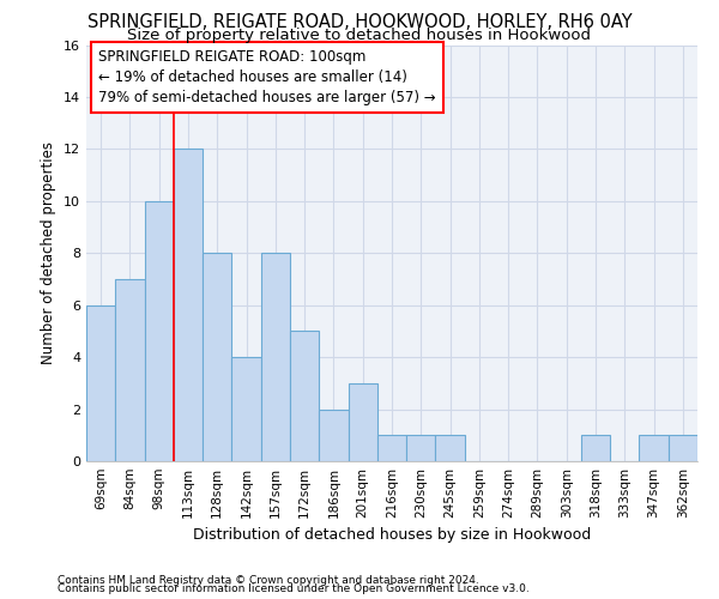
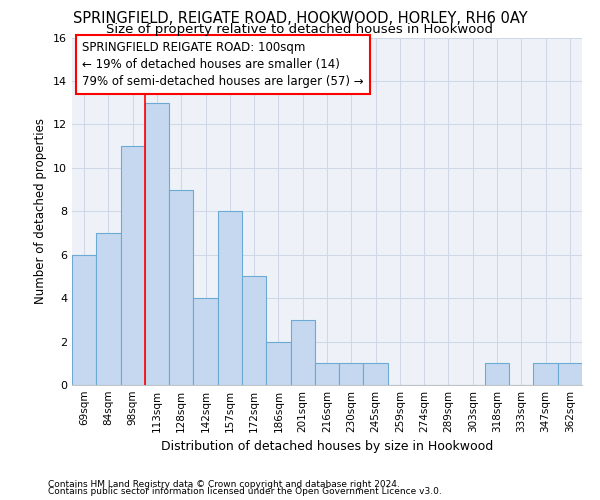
98sqm: 10 -> 11
113sqm: 12 -> 13
128sqm: 8 -> 9
